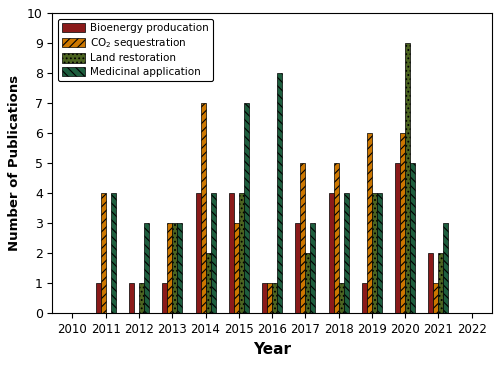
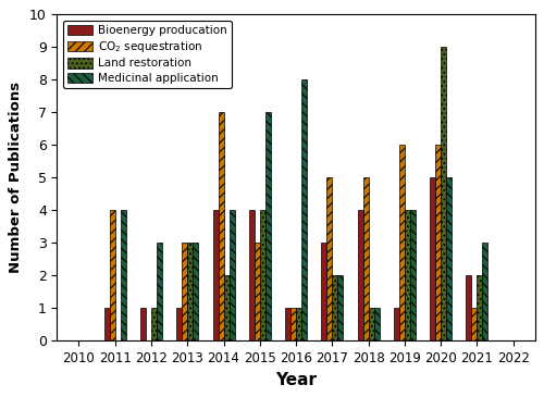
Medicinal application/2017: 3 -> 2
Medicinal application/2018: 4 -> 1
